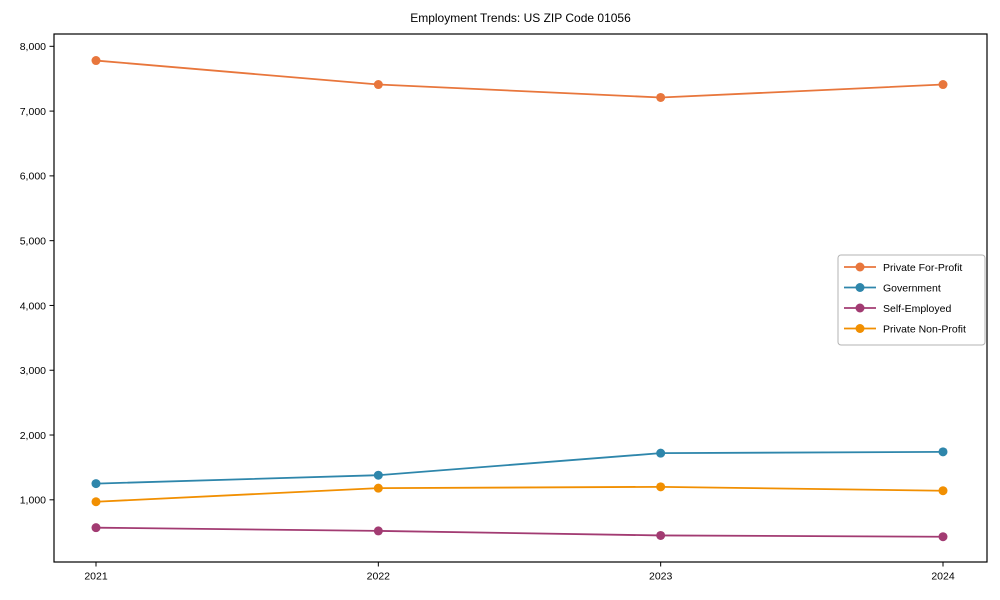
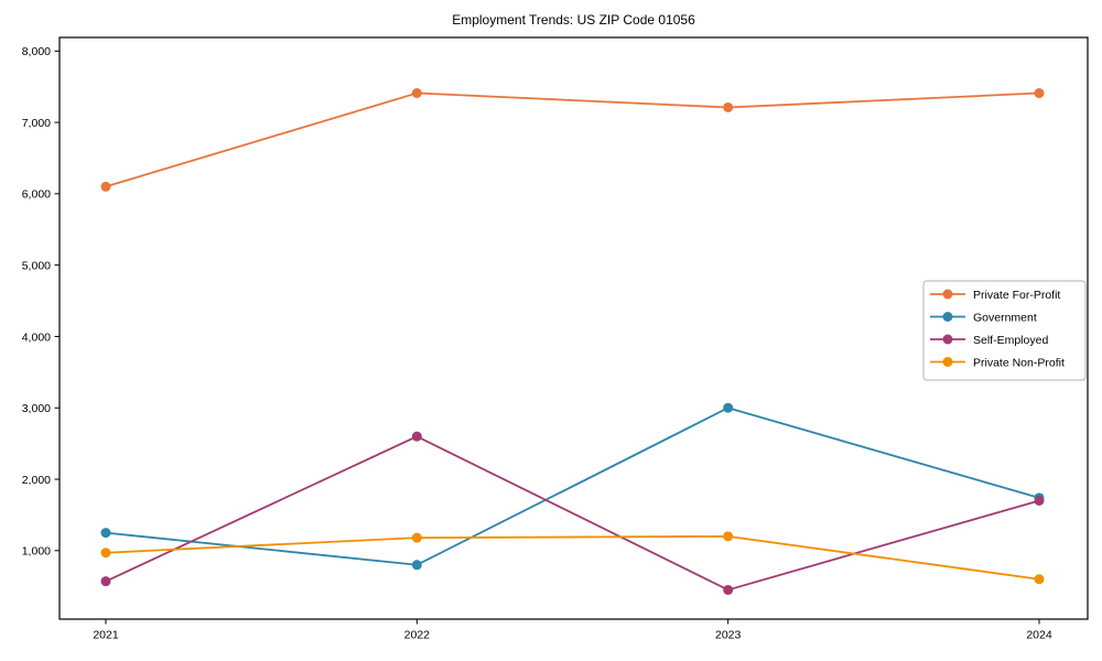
Private For-Profit/2021: 7800 -> 6100
Government/2022: 1400 -> 800
Self-Employed/2022: 500 -> 2600
Government/2023: 1700 -> 3000
Self-Employed/2024: 400 -> 1700
Private Non-Profit/2024: 1100 -> 600
